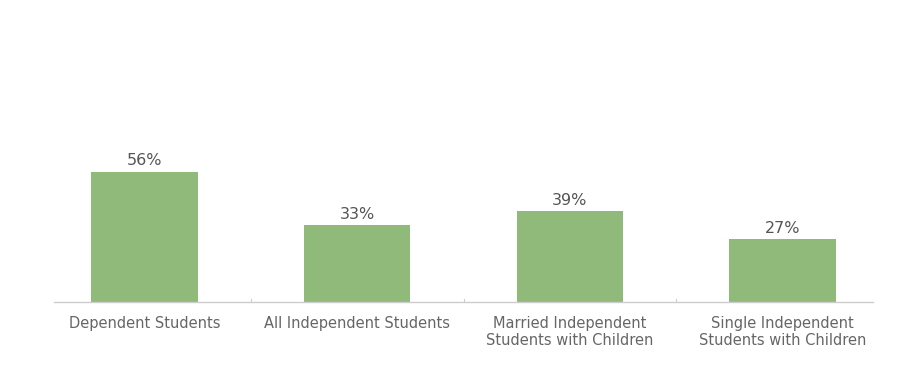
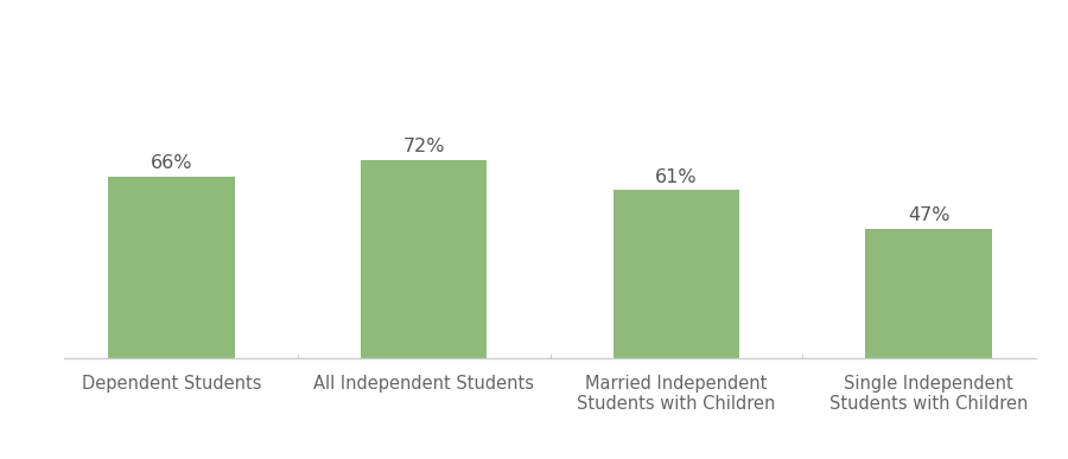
Dependent Students: 56% -> 66%
All Independent Students: 33% -> 72%
Married Independent Students with Children: 39% -> 61%
Single Independent Students with Children: 27% -> 47%
